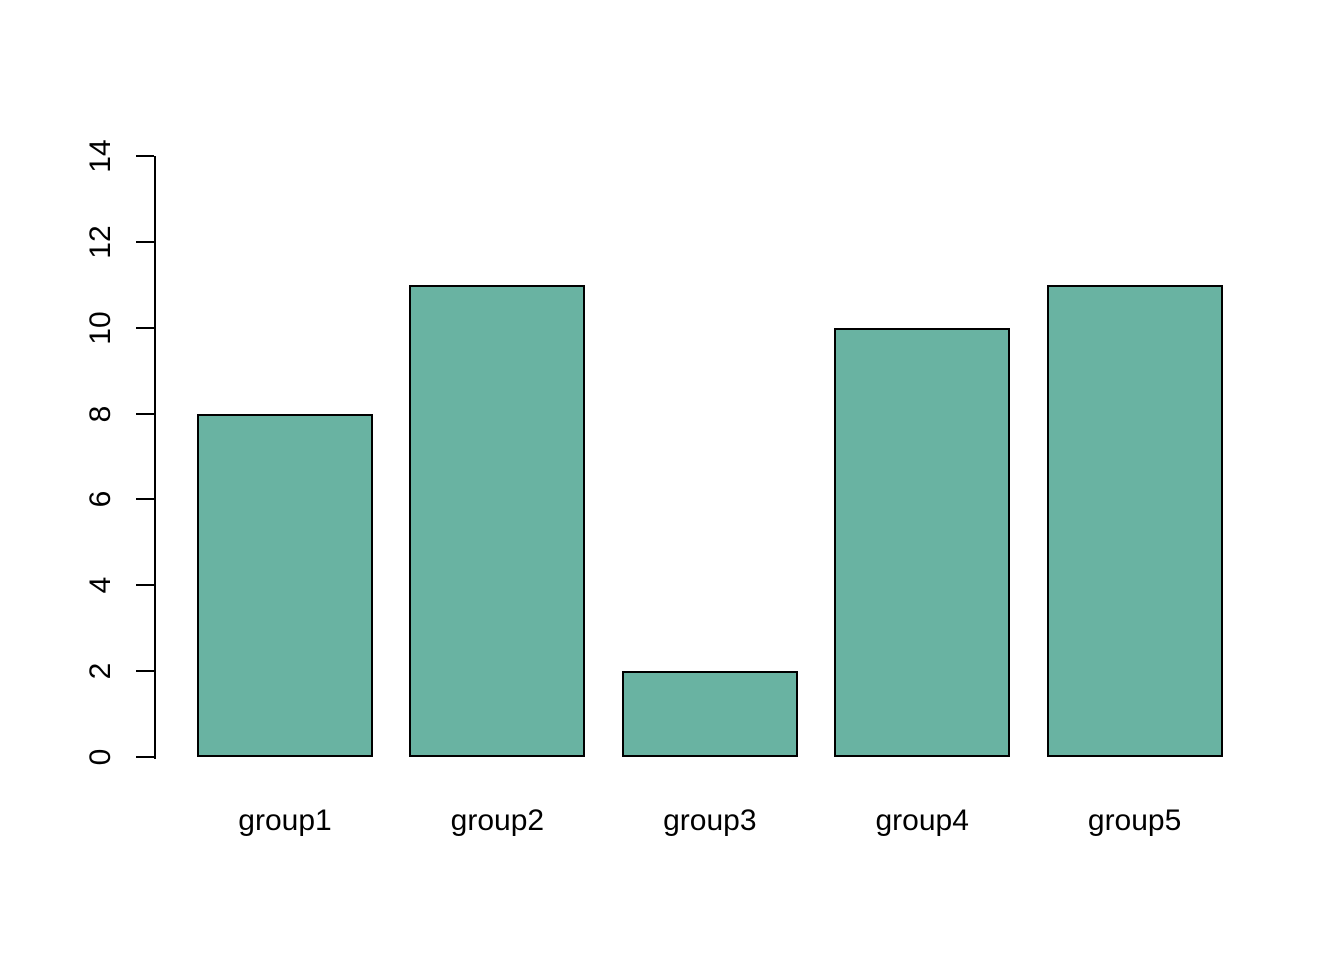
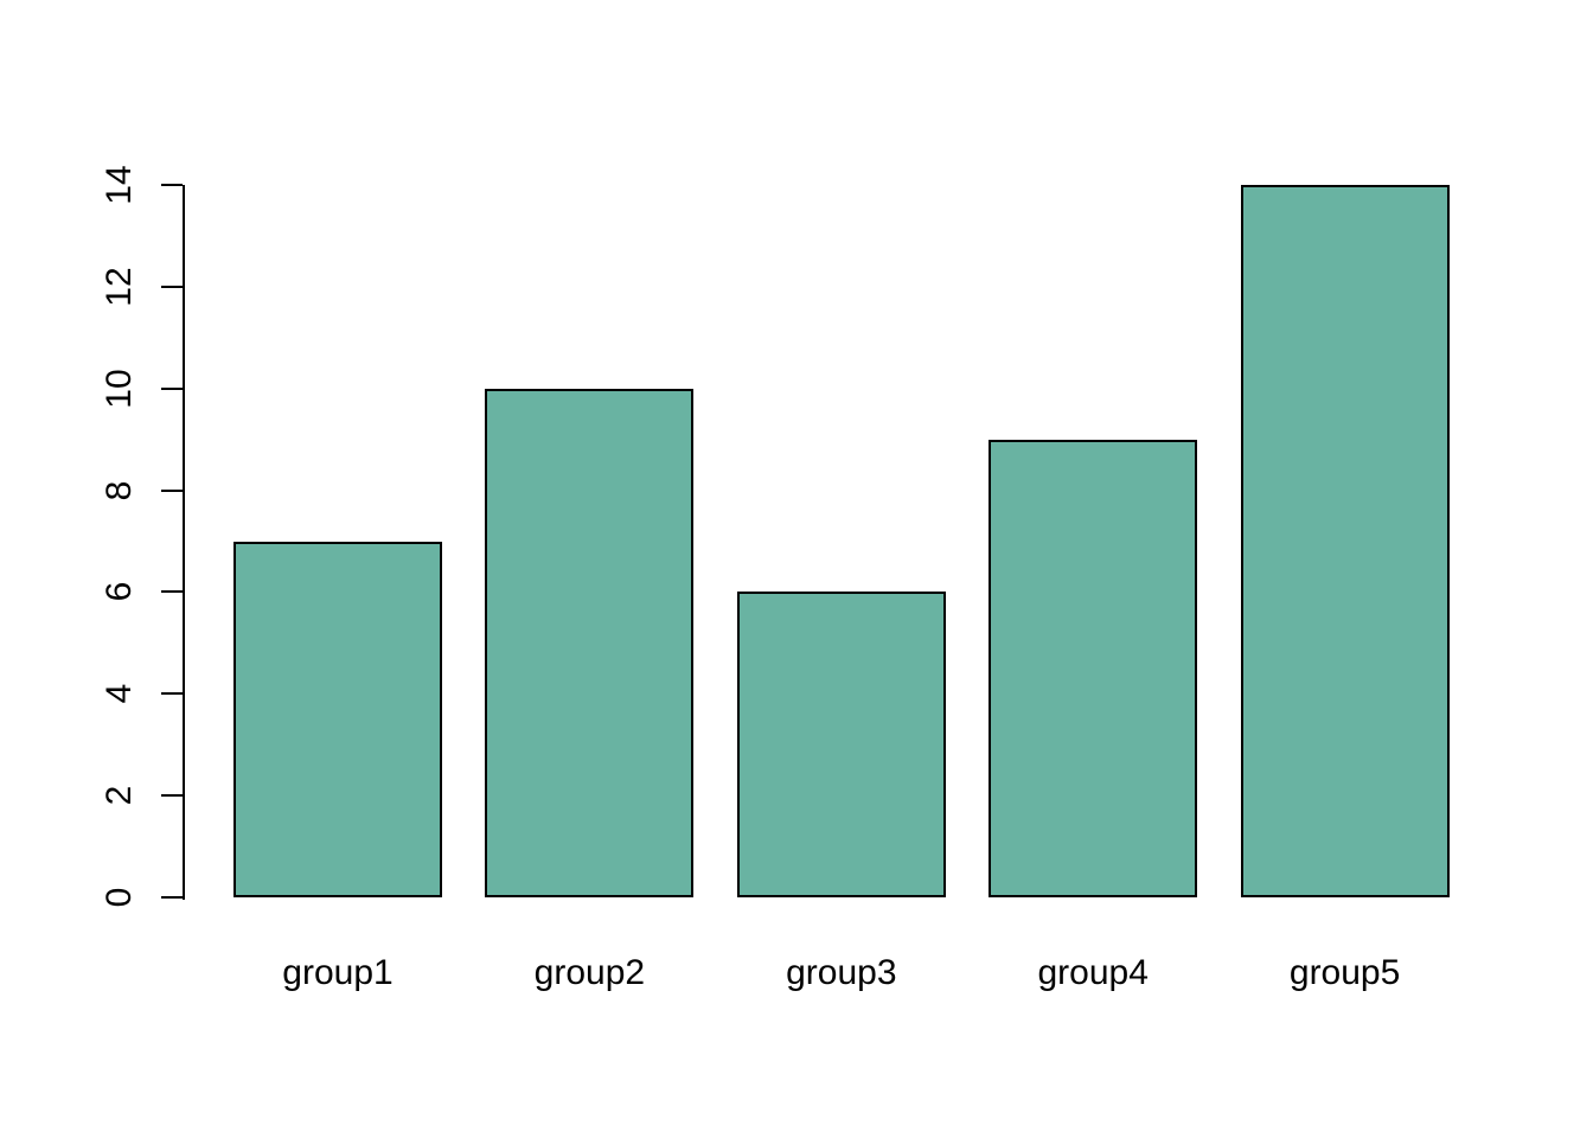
group1: 8 -> 7
group2: 11 -> 10
group3: 2 -> 6
group4: 10 -> 9
group5: 11 -> 14
